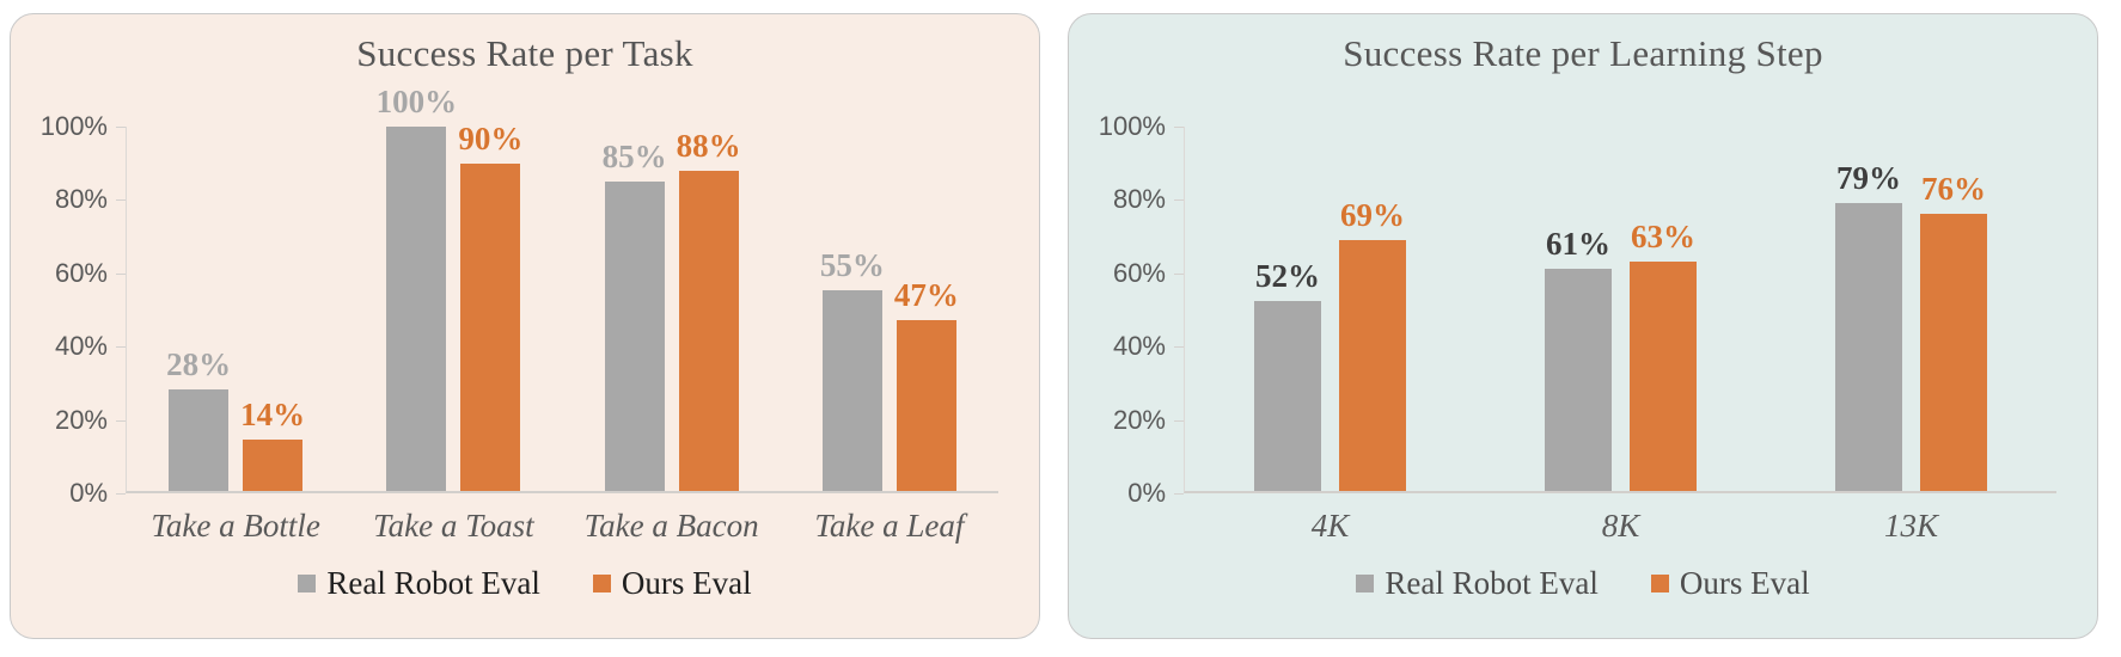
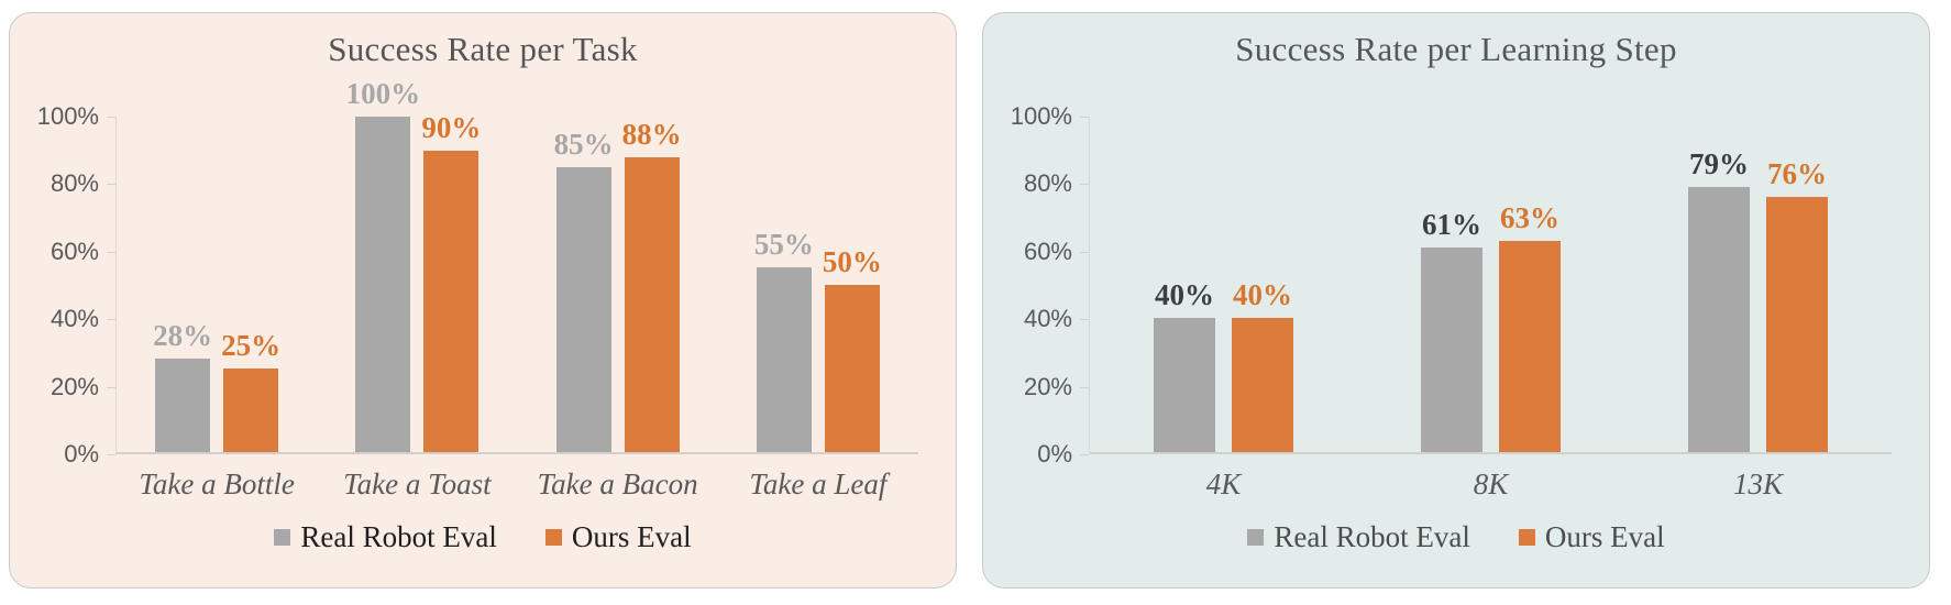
Success Rate per Task/Ours Eval/Take a Bottle: 14% -> 25%
Success Rate per Task/Ours Eval/Take a Leaf: 47% -> 50%
Success Rate per Learning Step/Real Robot Eval/4K: 52% -> 40%
Success Rate per Learning Step/Ours Eval/4K: 69% -> 40%
